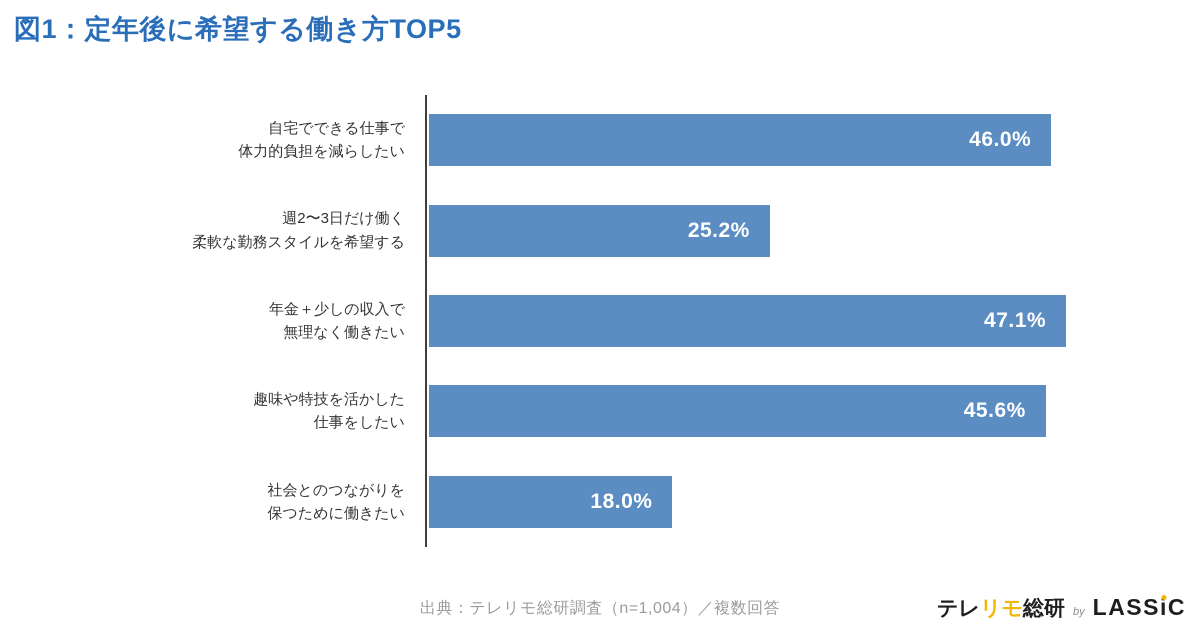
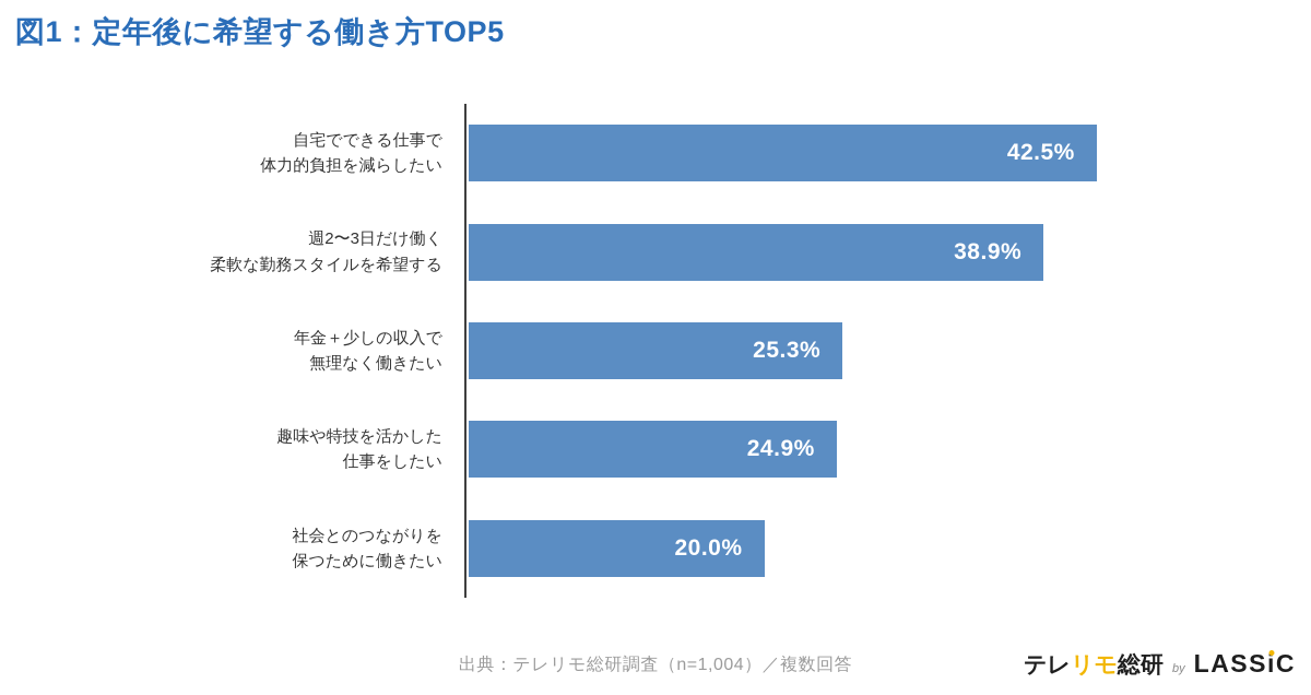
自宅でできる仕事で 体力的負担を減らしたい: 46.0% -> 42.5%
週2〜3日だけ働く 柔軟な勤務スタイルを希望する: 25.2% -> 38.9%
年金＋少しの収入で 無理なく働きたい: 47.1% -> 25.3%
趣味や特技を活かした 仕事をしたい: 45.6% -> 24.9%
社会とのつながりを 保つために働きたい: 18.0% -> 20.0%
